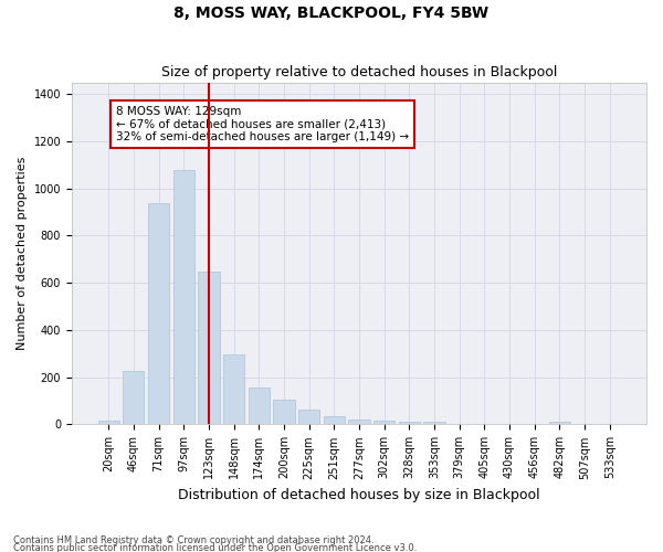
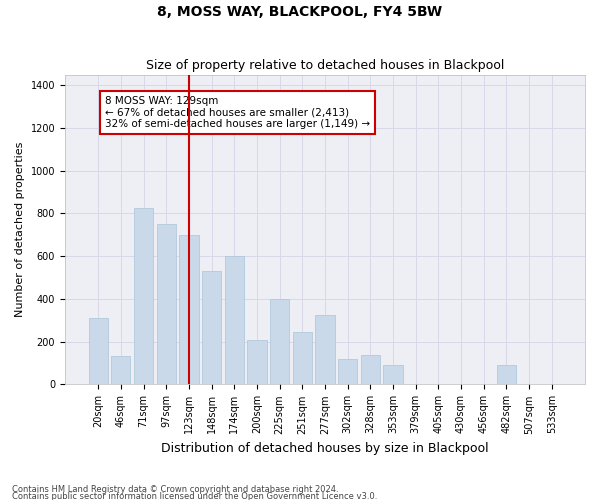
20sqm: 15 -> 310
46sqm: 225 -> 135
71sqm: 940 -> 825
97sqm: 1080 -> 750
123sqm: 650 -> 700
148sqm: 295 -> 530
174sqm: 155 -> 600
200sqm: 105 -> 210
225sqm: 65 -> 400
251sqm: 35 -> 245
277sqm: 22 -> 325
302sqm: 18 -> 120
328sqm: 13 -> 140
353sqm: 12 -> 90
482sqm: 13 -> 90
